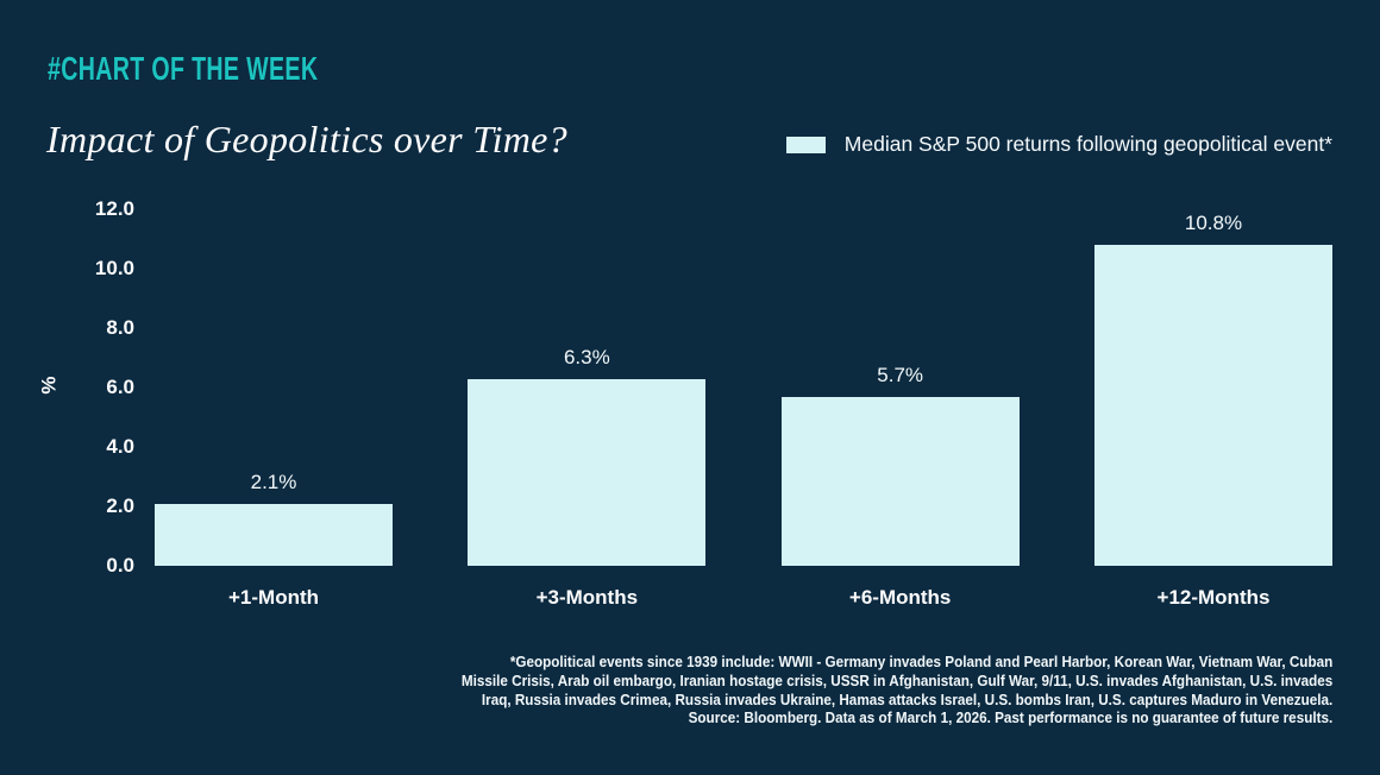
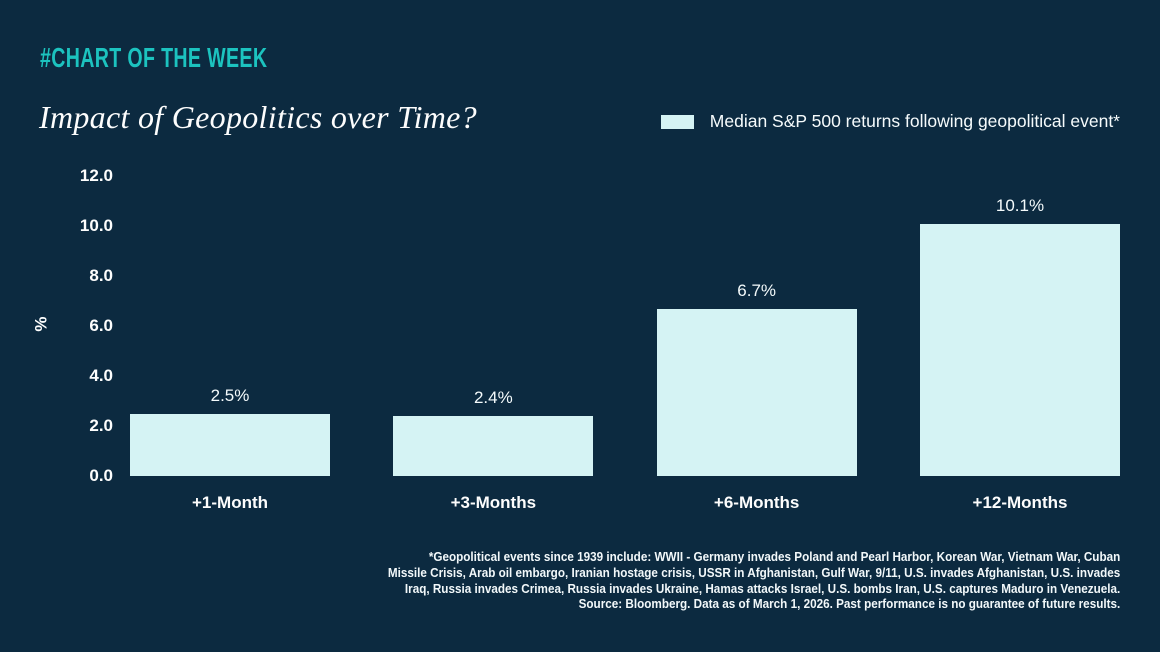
+1-Month: 2.1% -> 2.5%
+3-Months: 6.3% -> 2.4%
+6-Months: 5.7% -> 6.7%
+12-Months: 10.8% -> 10.1%
